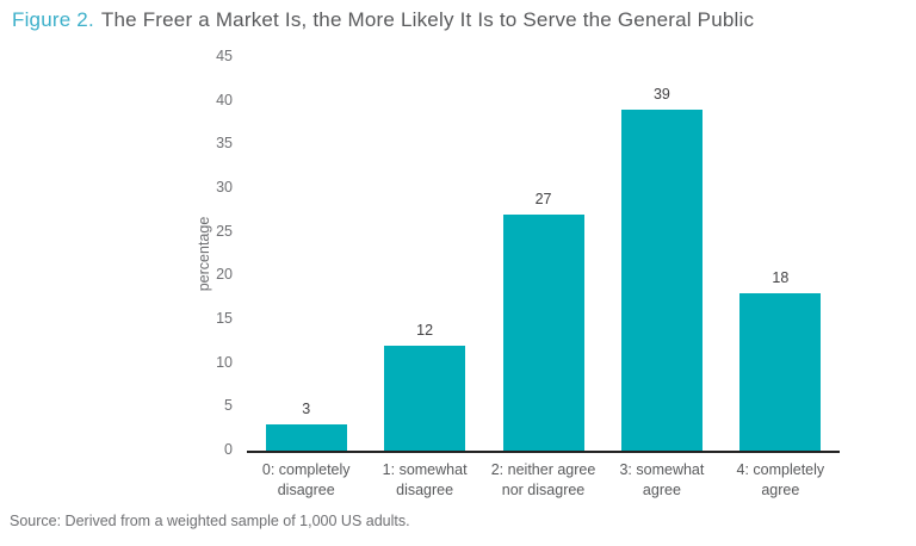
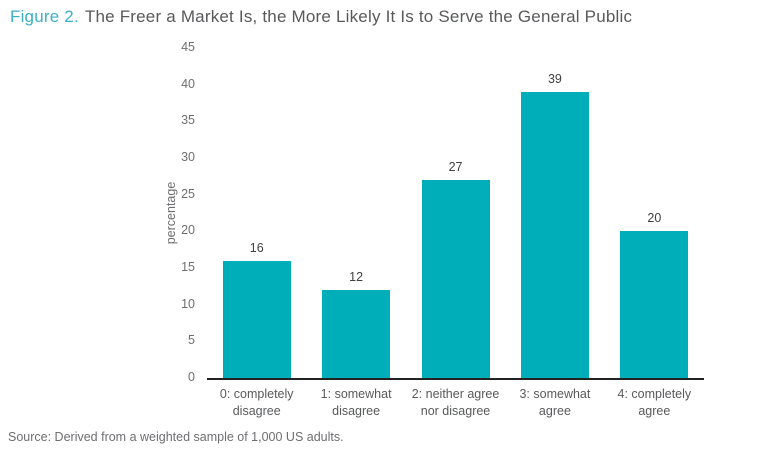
0: completely disagree: 3 -> 16
4: completely agree: 18 -> 20
